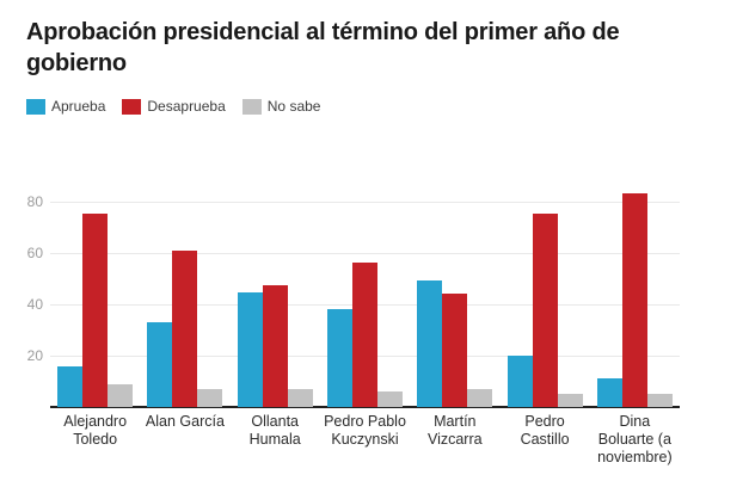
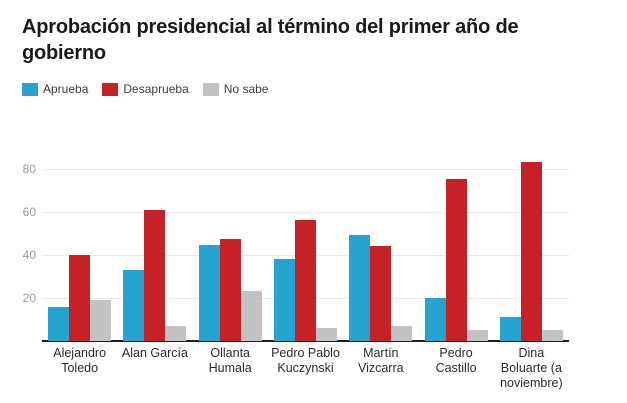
Desaprueba/Alejandro Toledo: 75 -> 40
No sabe/Alejandro Toledo: 9 -> 19
No sabe/Ollanta Humala: 7 -> 23
